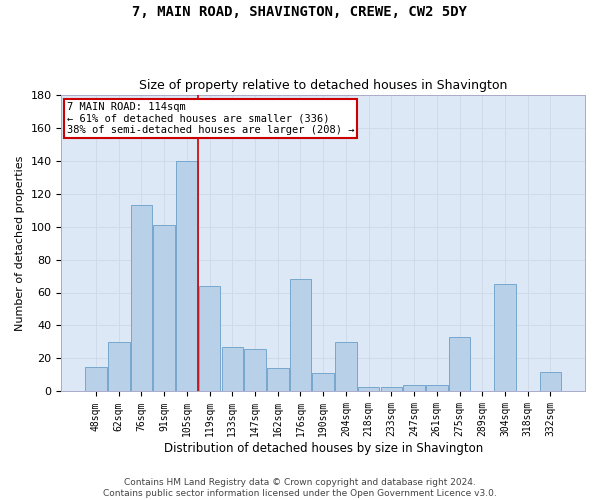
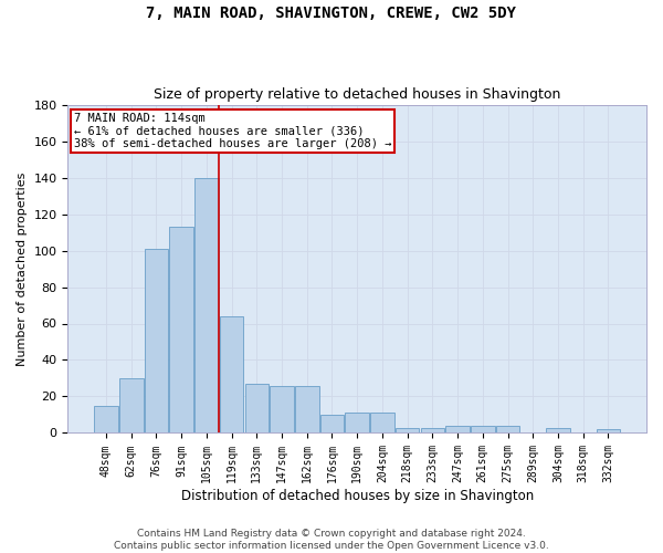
76sqm: 113 -> 101
91sqm: 101 -> 113
162sqm: 14 -> 26
176sqm: 68 -> 10
204sqm: 30 -> 11
275sqm: 33 -> 4
304sqm: 65 -> 3
332sqm: 12 -> 2
